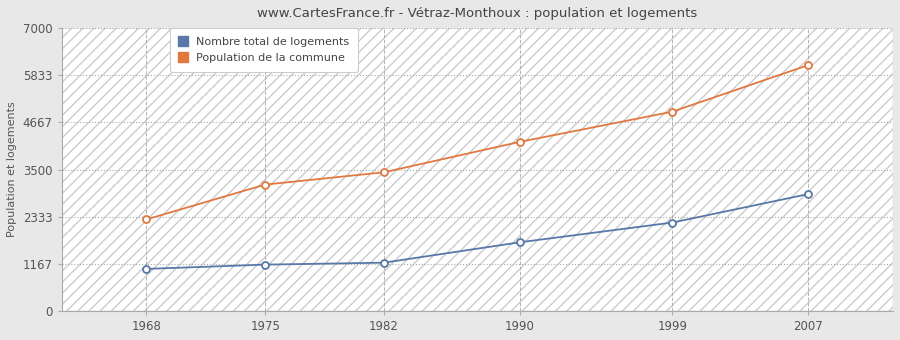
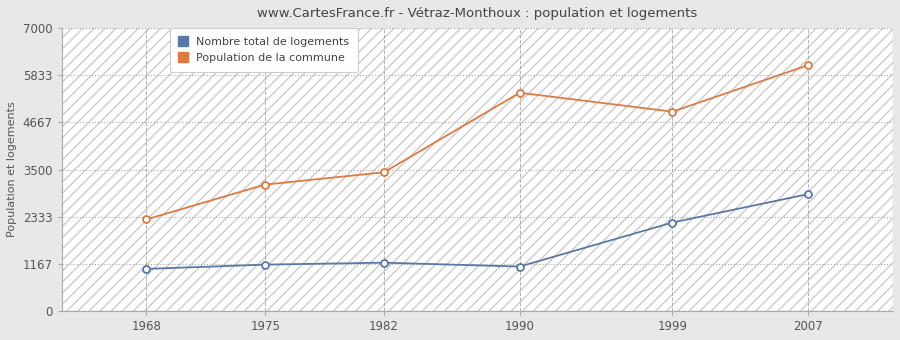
Nombre total de logements/1990: 1700 -> 1100
Population de la commune/1990: 4180 -> 5400
